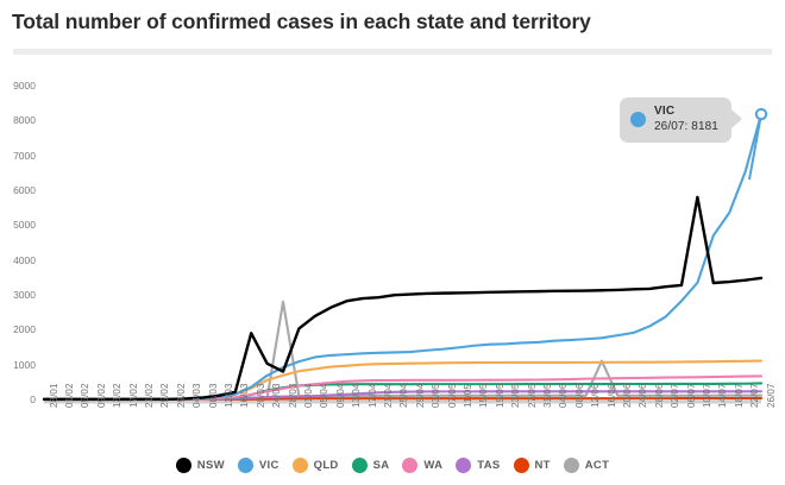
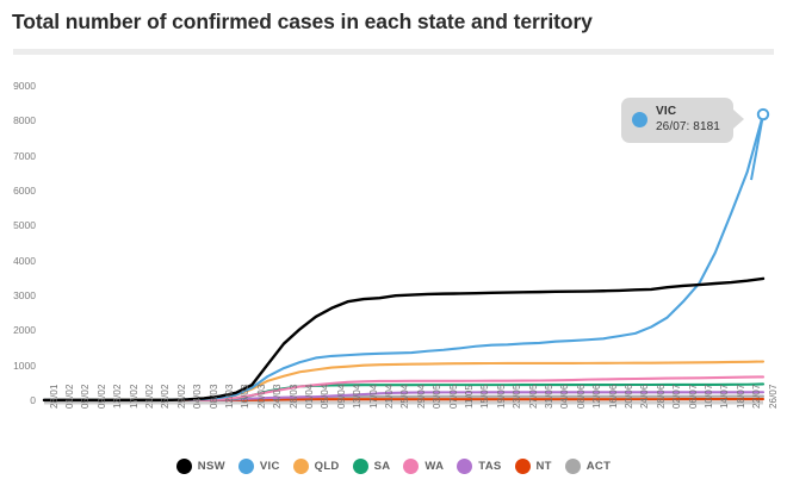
NSW/20/03: 1900 -> 400
NSW/28/03: 800 -> 1600
ACT/28/03: 2800 -> 100
ACT/16/06: 1100 -> 100
NSW/10/07: 5800 -> 3300
VIC/14/07: 4700 -> 4200
